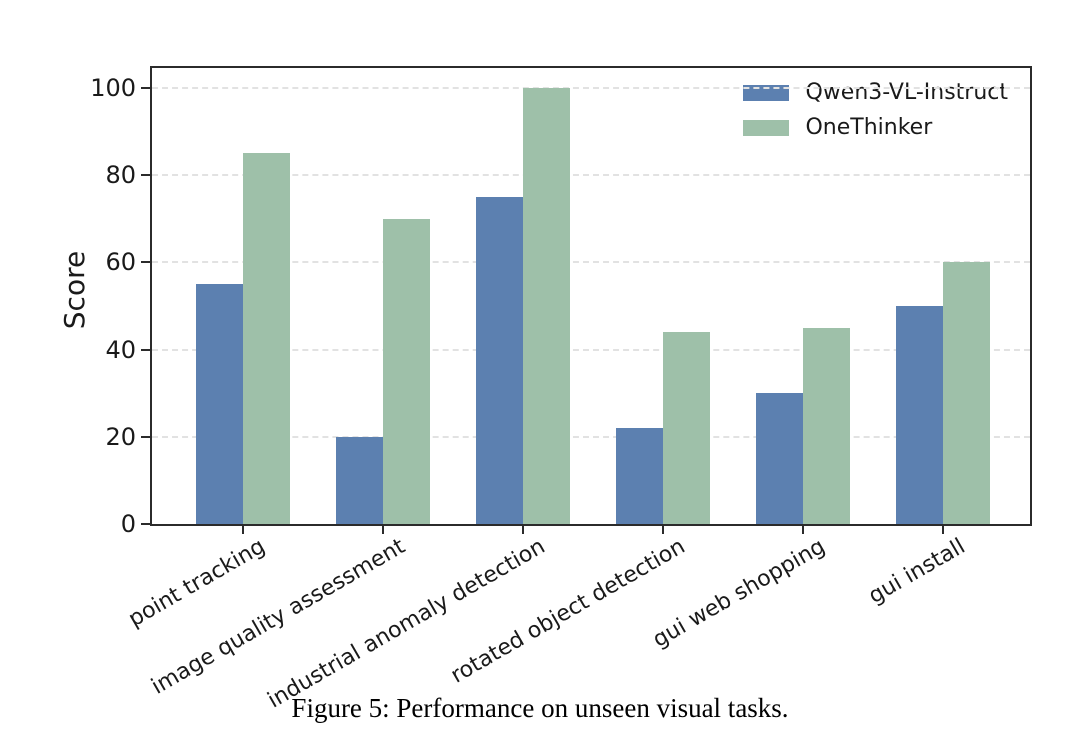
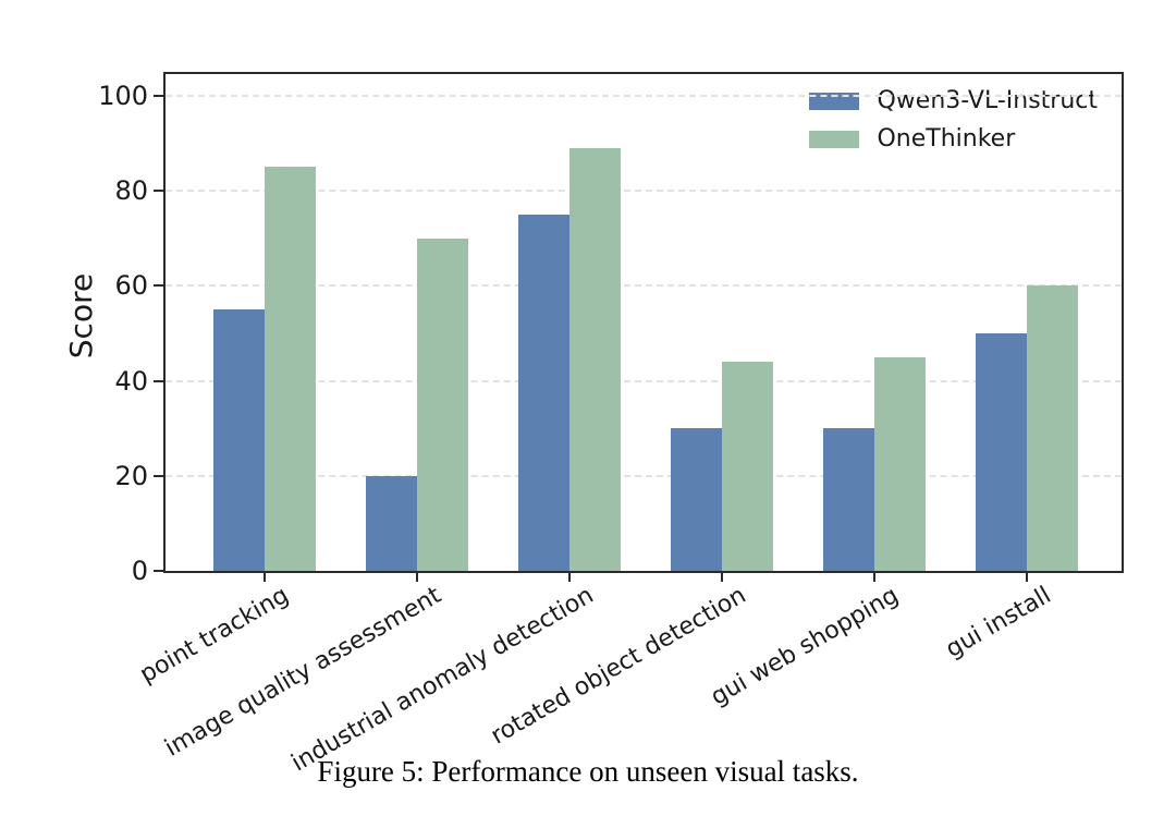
OneThinker/industrial anomaly detection: 100 -> 89
Qwen3-VL-Instruct/rotated object detection: 22 -> 30
